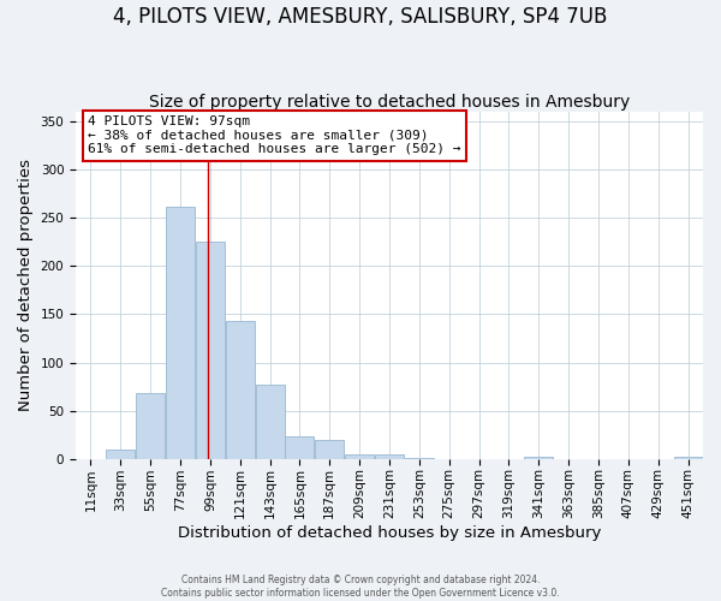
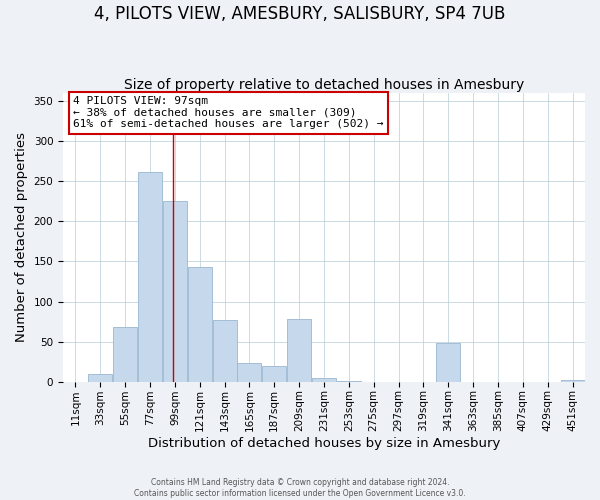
209sqm: 5 -> 78
341sqm: 2 -> 48
